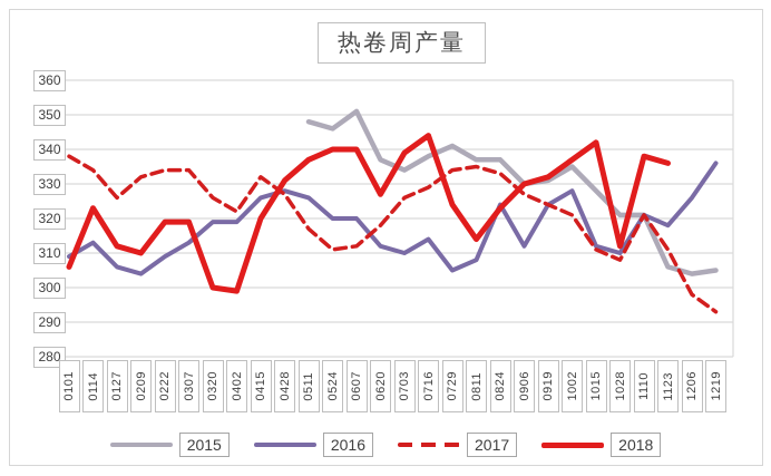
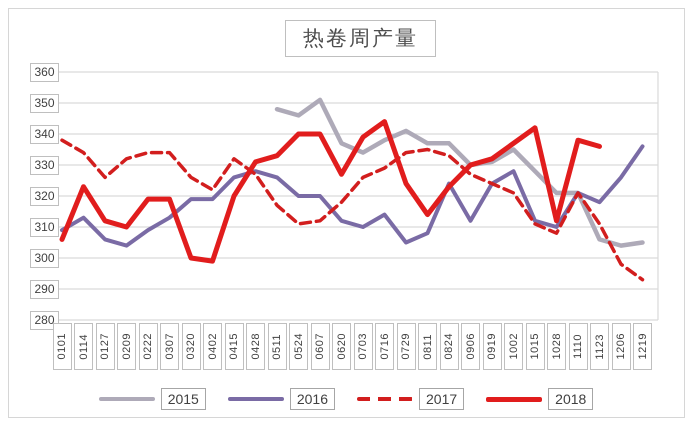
2018/0511: 337 -> 333
